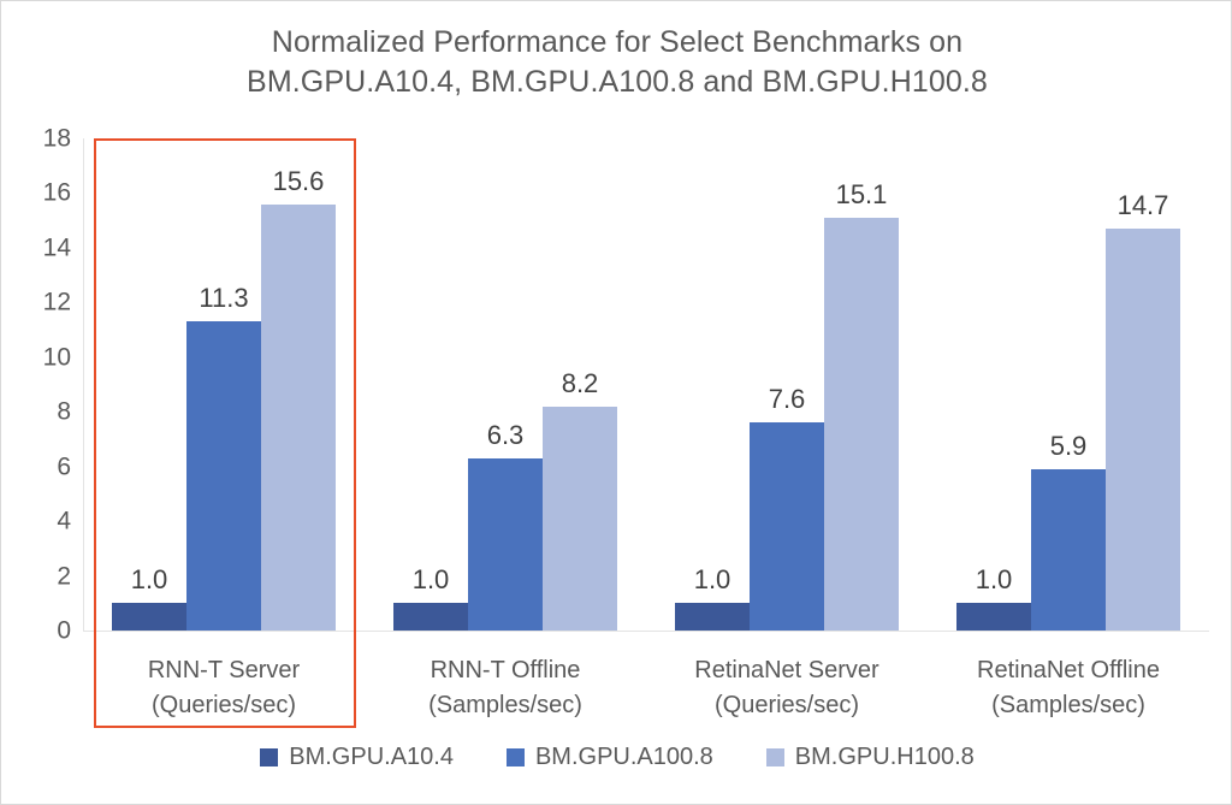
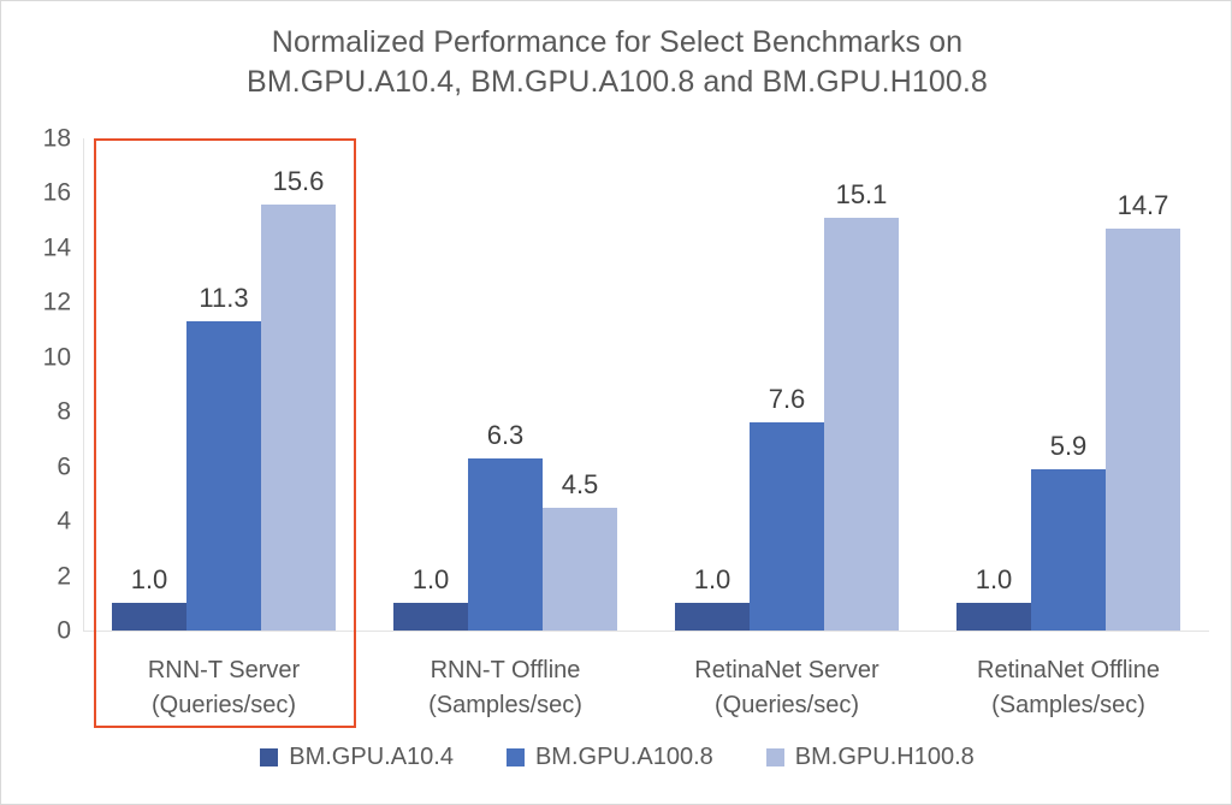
BM.GPU.H100.8/RNN-T Offline (Samples/sec): 8.2 -> 4.5
